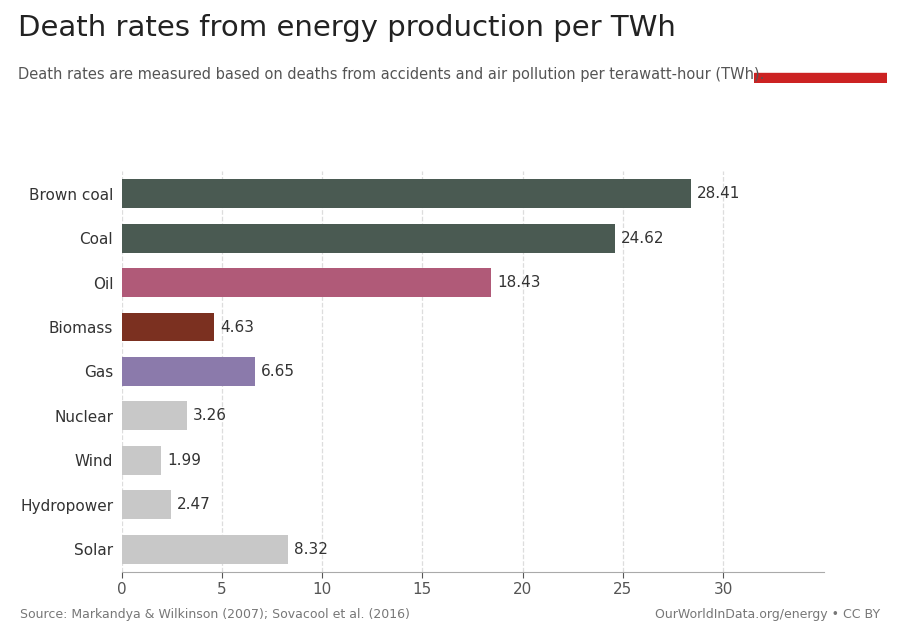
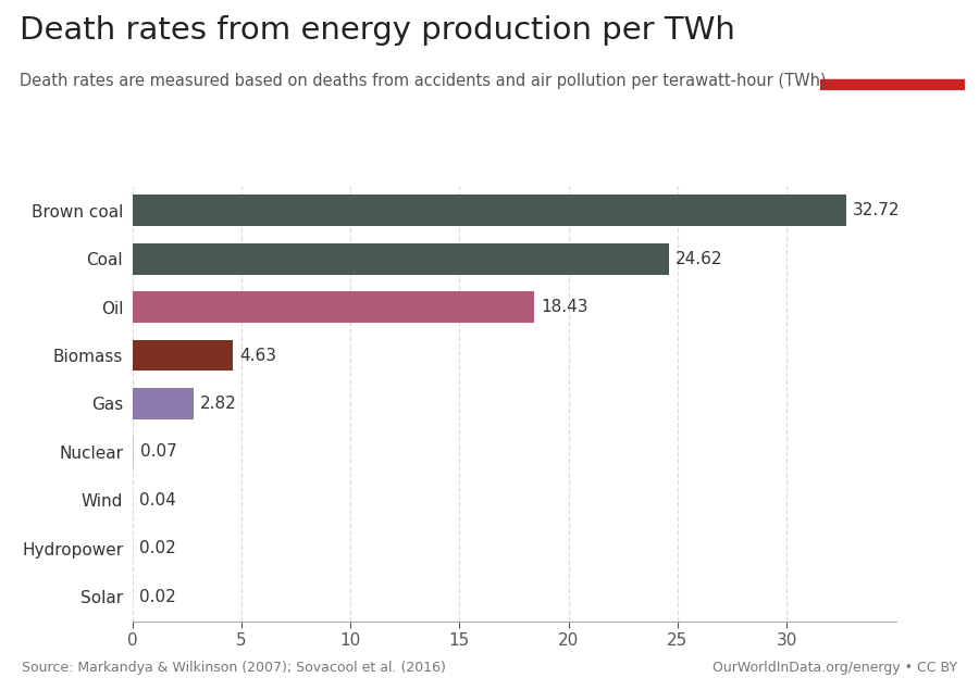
Brown coal: 28.41 -> 32.72
Gas: 6.65 -> 2.82
Nuclear: 3.26 -> 0.07
Wind: 1.99 -> 0.04
Hydropower: 2.47 -> 0.02
Solar: 8.32 -> 0.02
